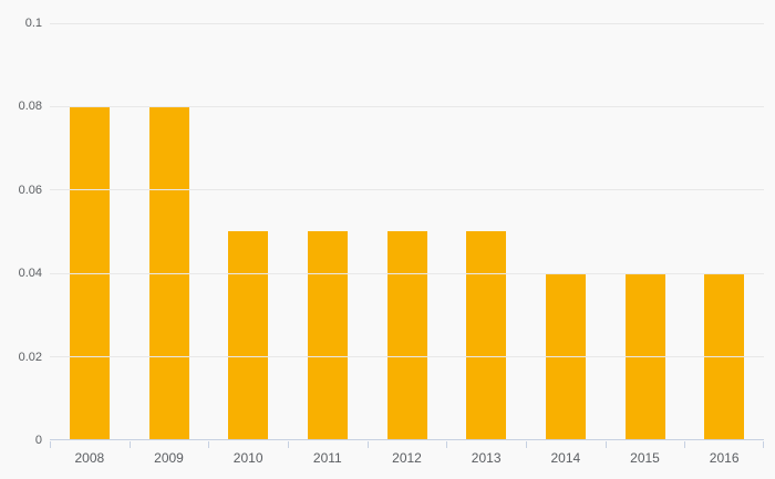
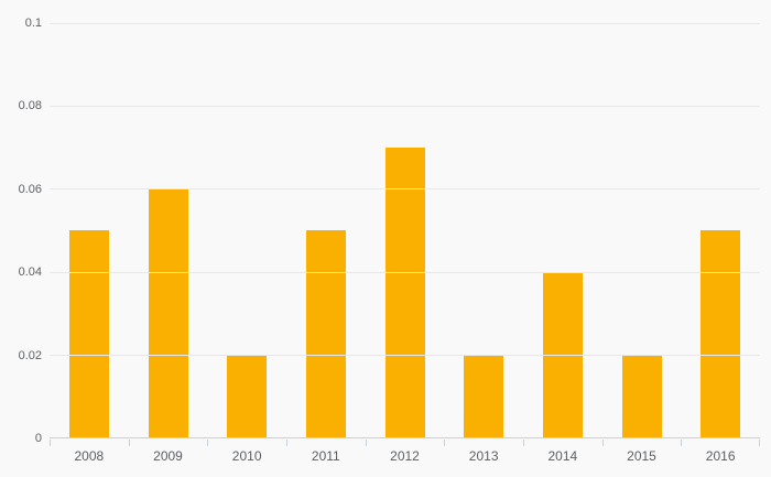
2008: 0.08 -> 0.05
2009: 0.08 -> 0.06
2010: 0.05 -> 0.02
2012: 0.05 -> 0.07
2013: 0.05 -> 0.02
2015: 0.04 -> 0.02
2016: 0.04 -> 0.05
